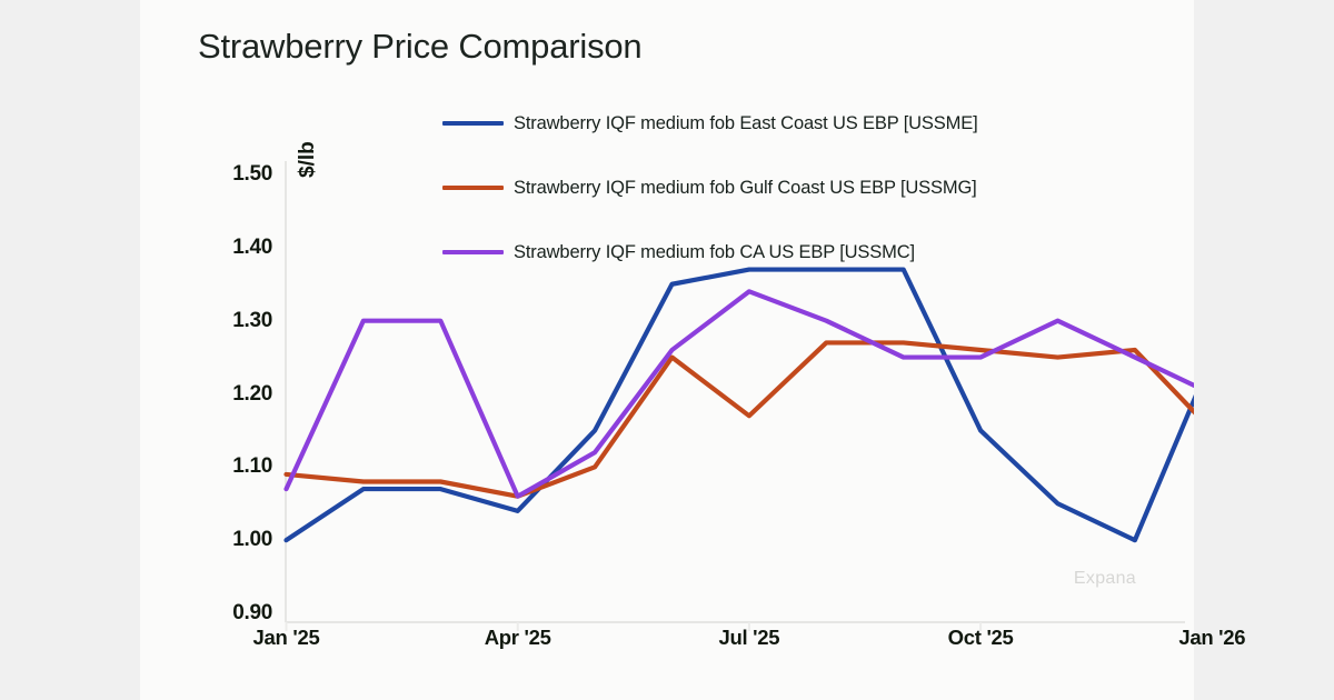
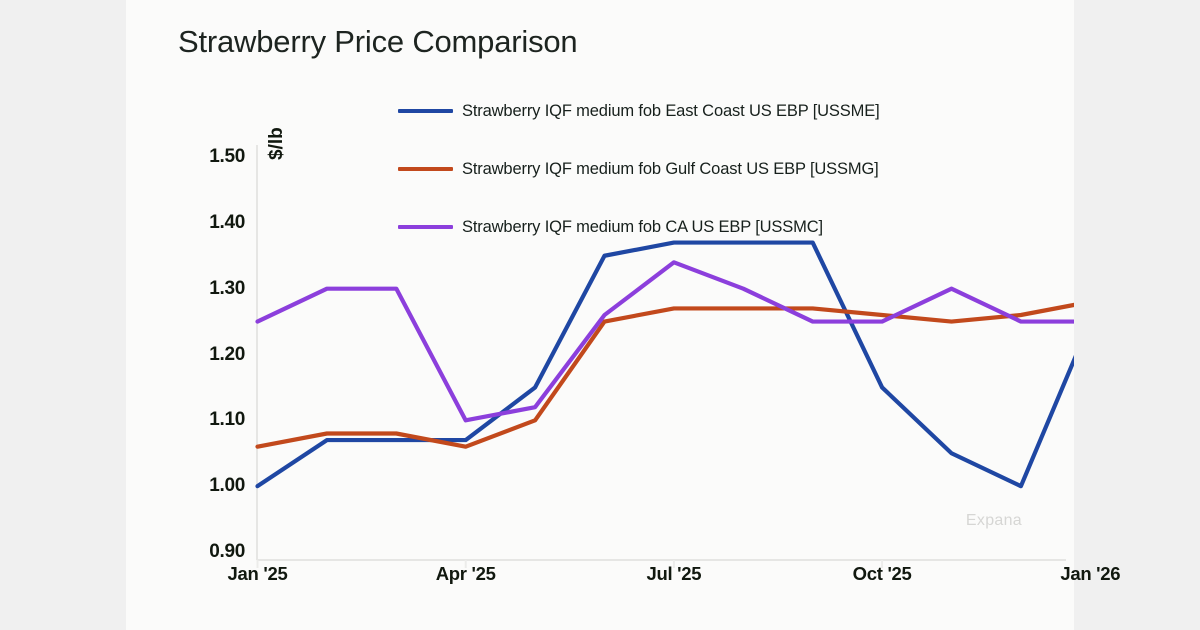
Strawberry IQF medium fob Gulf Coast US EBP [USSMG]/Jan '25: 1.09 -> 1.06
Strawberry IQF medium fob CA US EBP [USSMC]/Jan '25: 1.07 -> 1.25
Strawberry IQF medium fob East Coast US EBP [USSME]/Apr '25: 1.04 -> 1.07
Strawberry IQF medium fob CA US EBP [USSMC]/Apr '25: 1.06 -> 1.10
Strawberry IQF medium fob Gulf Coast US EBP [USSMG]/Jul '25: 1.17 -> 1.27
Strawberry IQF medium fob Gulf Coast US EBP [USSMG]/Jan '26: 1.15 -> 1.28
Strawberry IQF medium fob CA US EBP [USSMC]/Jan '26: 1.20 -> 1.25
